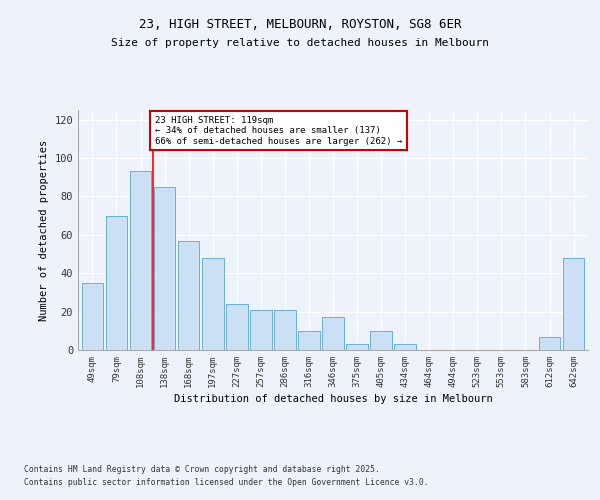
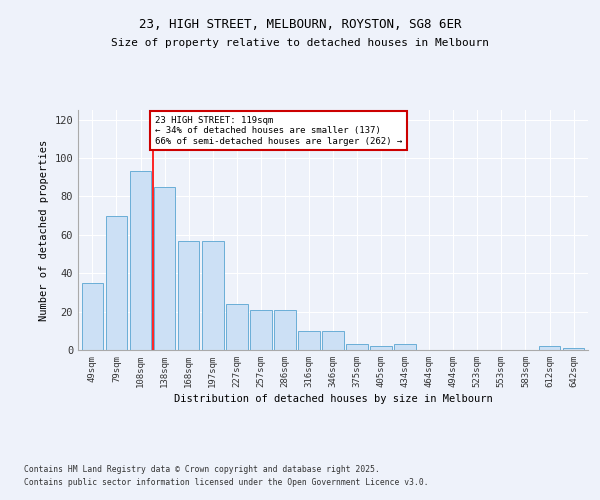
197sqm: 48 -> 57
346sqm: 17 -> 10
405sqm: 10 -> 2
612sqm: 7 -> 2
642sqm: 48 -> 1
